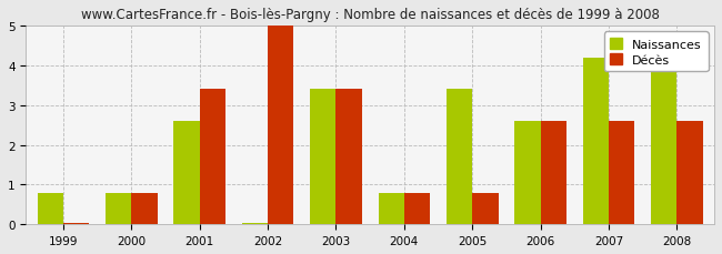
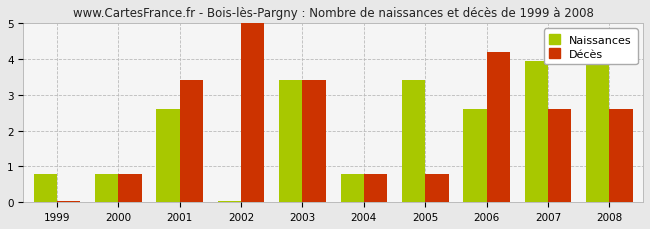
Décès/2006: 2.60 -> 4.20
Naissances/2007: 4.20 -> 3.95
